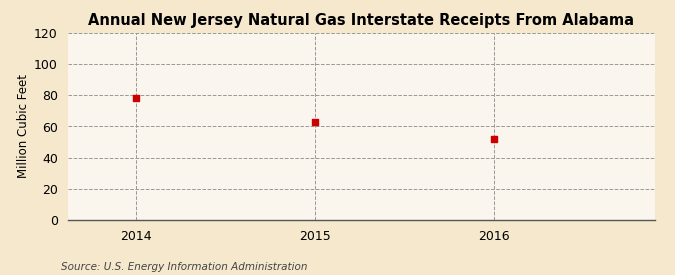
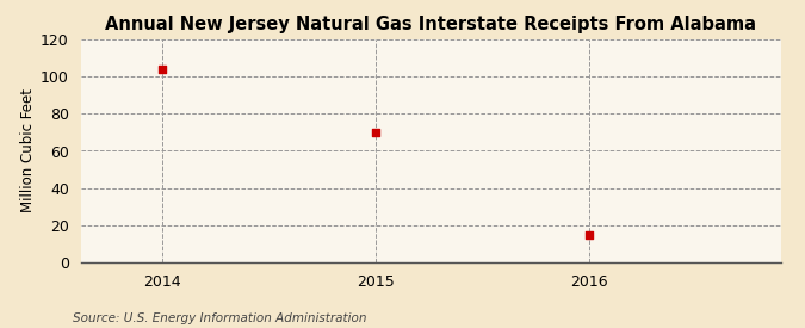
2014: 78 -> 104
2015: 63 -> 70
2016: 52 -> 15
